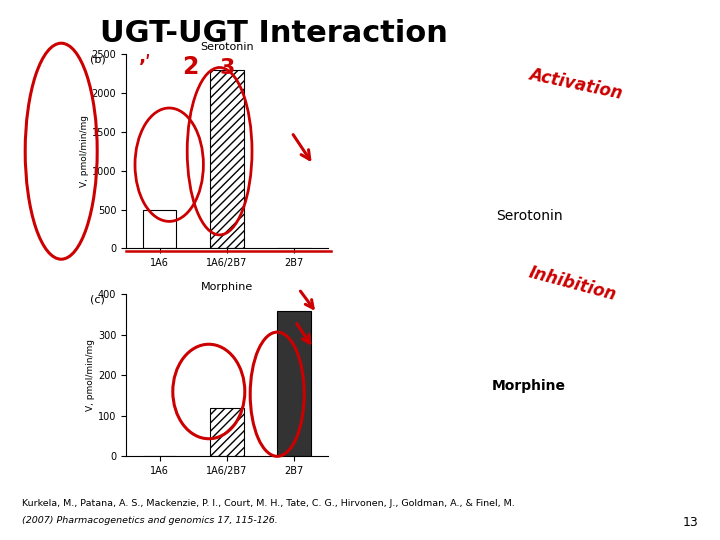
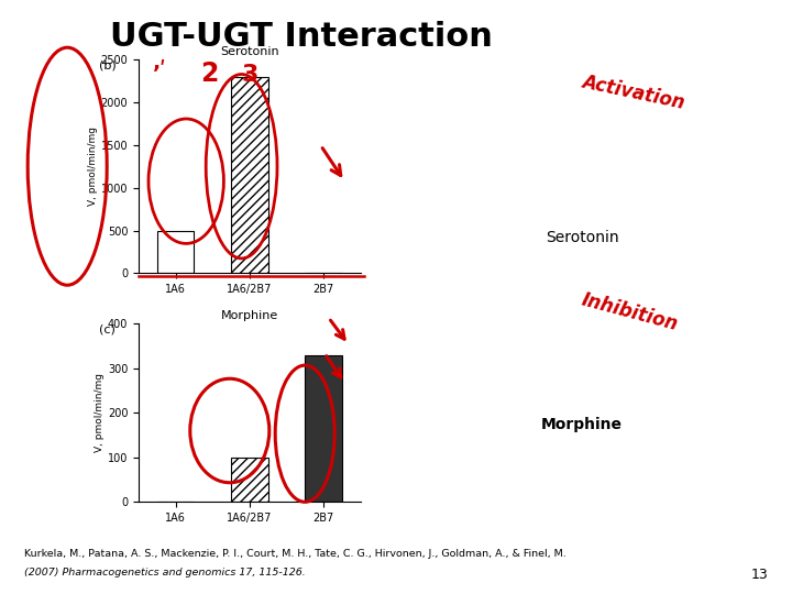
Morphine/1A6/2B7: 120 -> 100
Morphine/2B7: 360 -> 330
